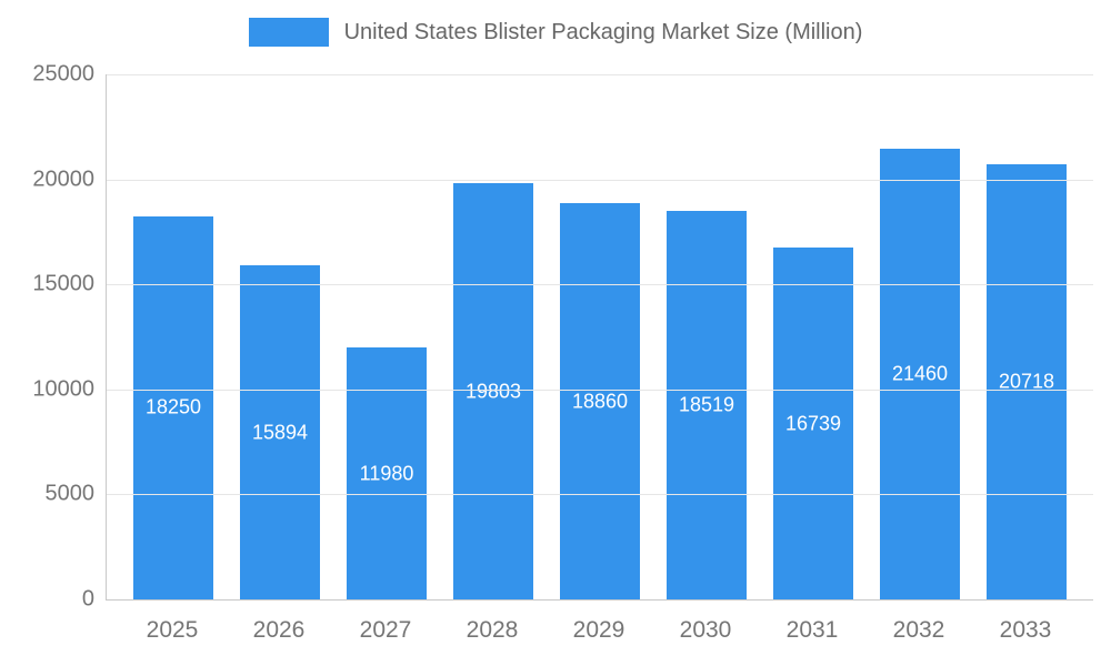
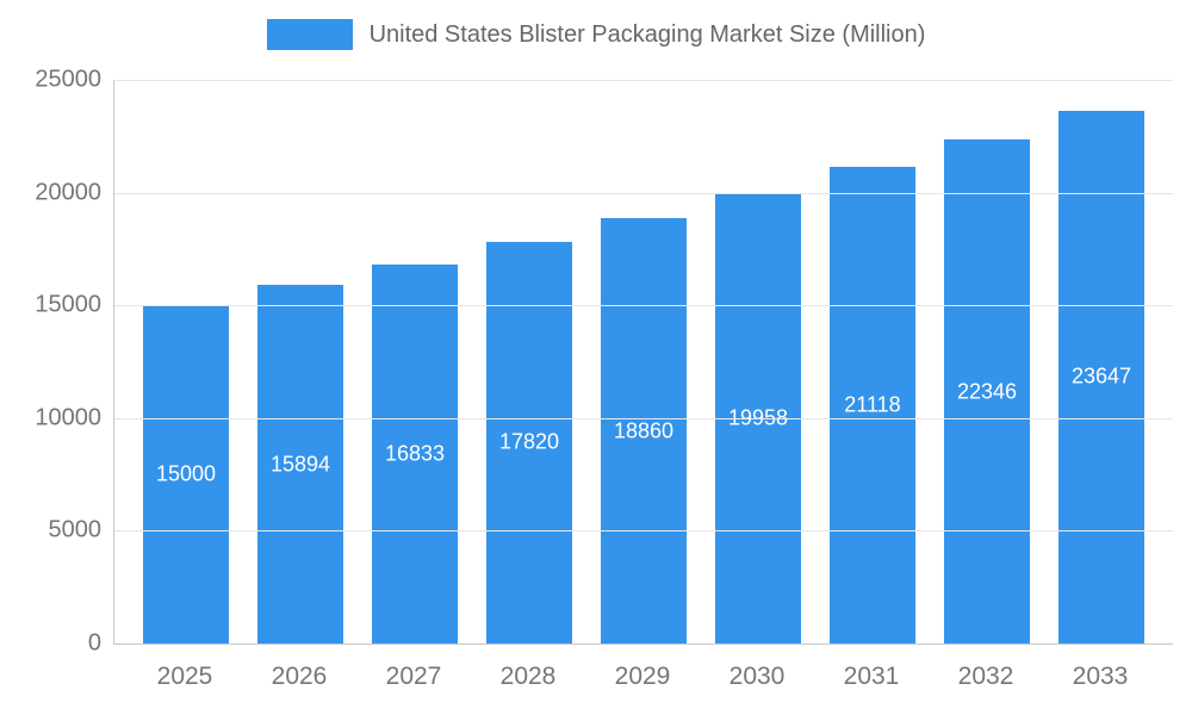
2025: 18250 -> 15000
2027: 11980 -> 16833
2028: 19803 -> 17820
2030: 18519 -> 19958
2031: 16739 -> 21118
2032: 21460 -> 22346
2033: 20718 -> 23647
